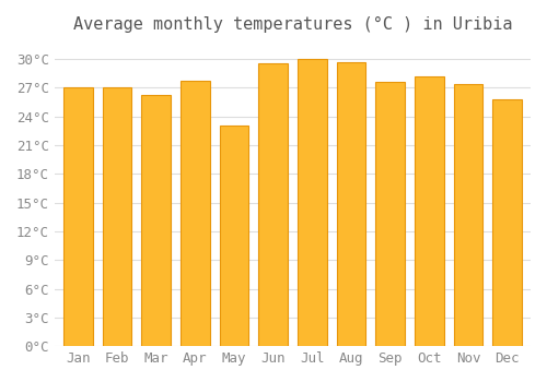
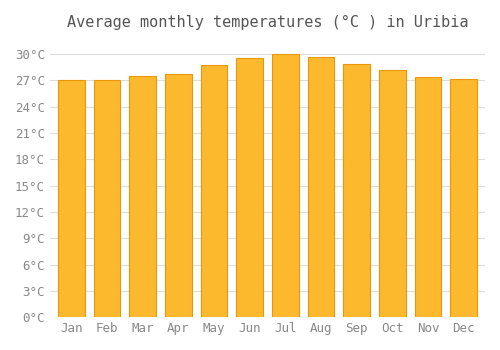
Mar: 26.2°C -> 27.5°C
May: 23.0°C -> 28.7°C
Sep: 27.6°C -> 28.9°C
Dec: 25.8°C -> 27.2°C
